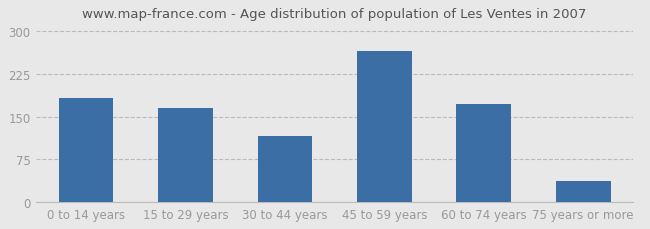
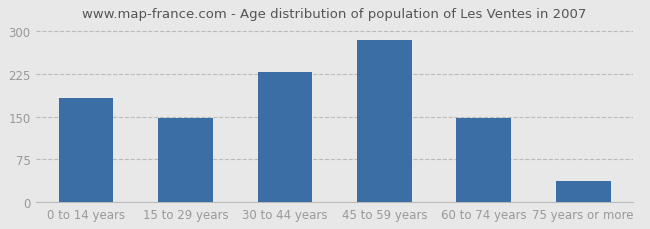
15 to 29 years: 166 -> 148
30 to 44 years: 116 -> 229
45 to 59 years: 266 -> 285
60 to 74 years: 172 -> 147
